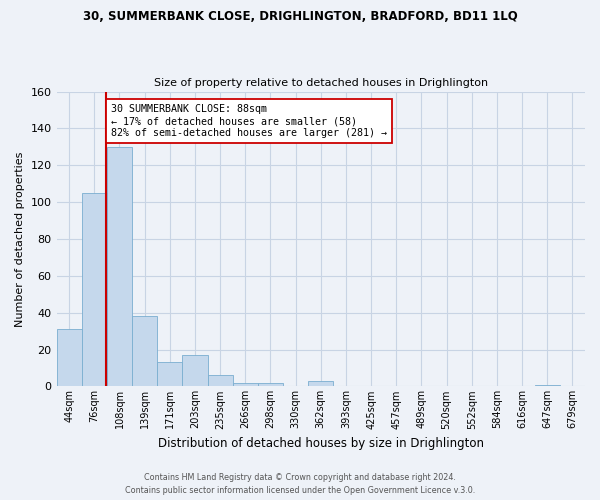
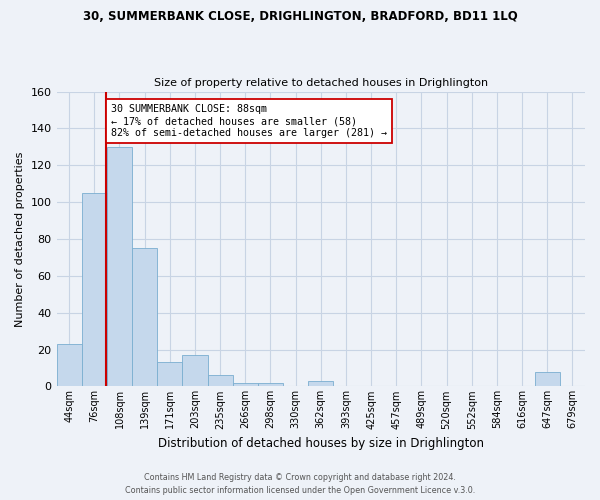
44sqm: 31 -> 23
139sqm: 38 -> 75
647sqm: 1 -> 8
